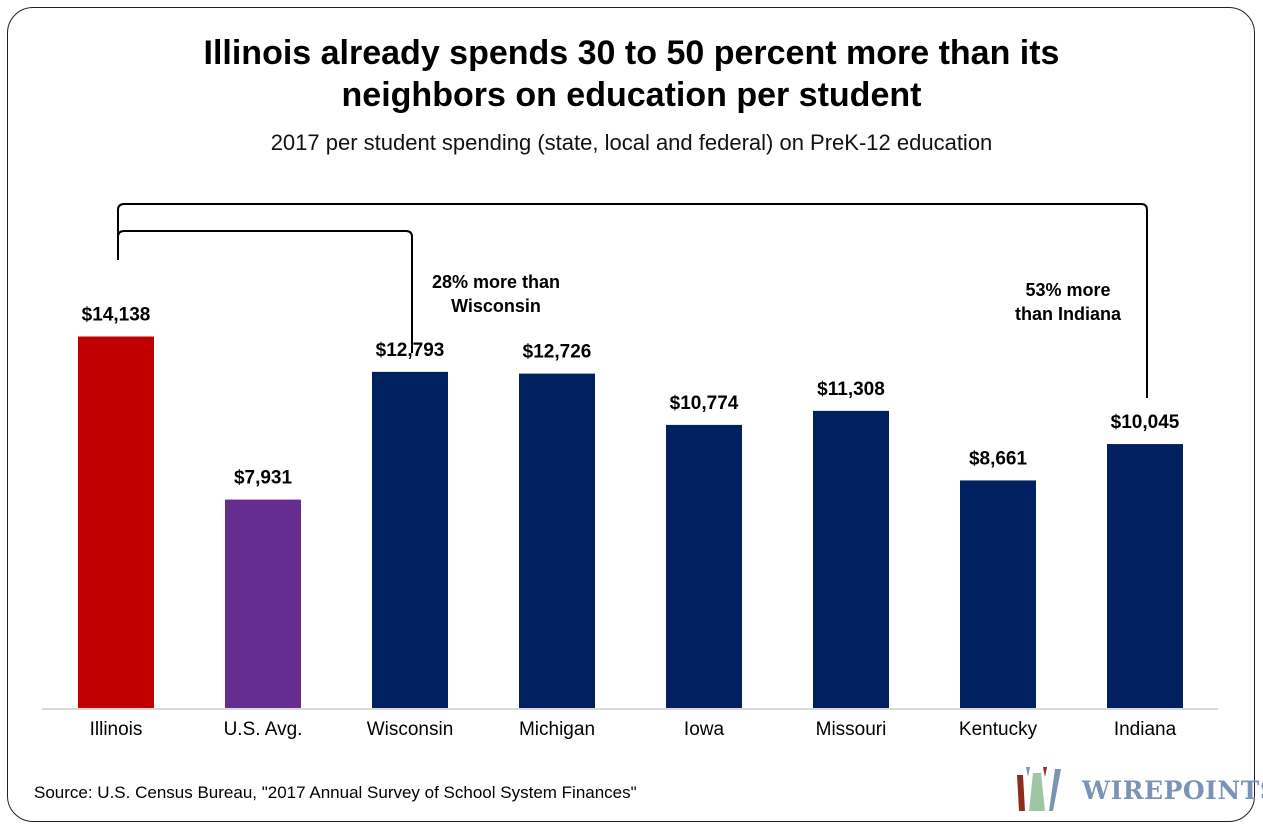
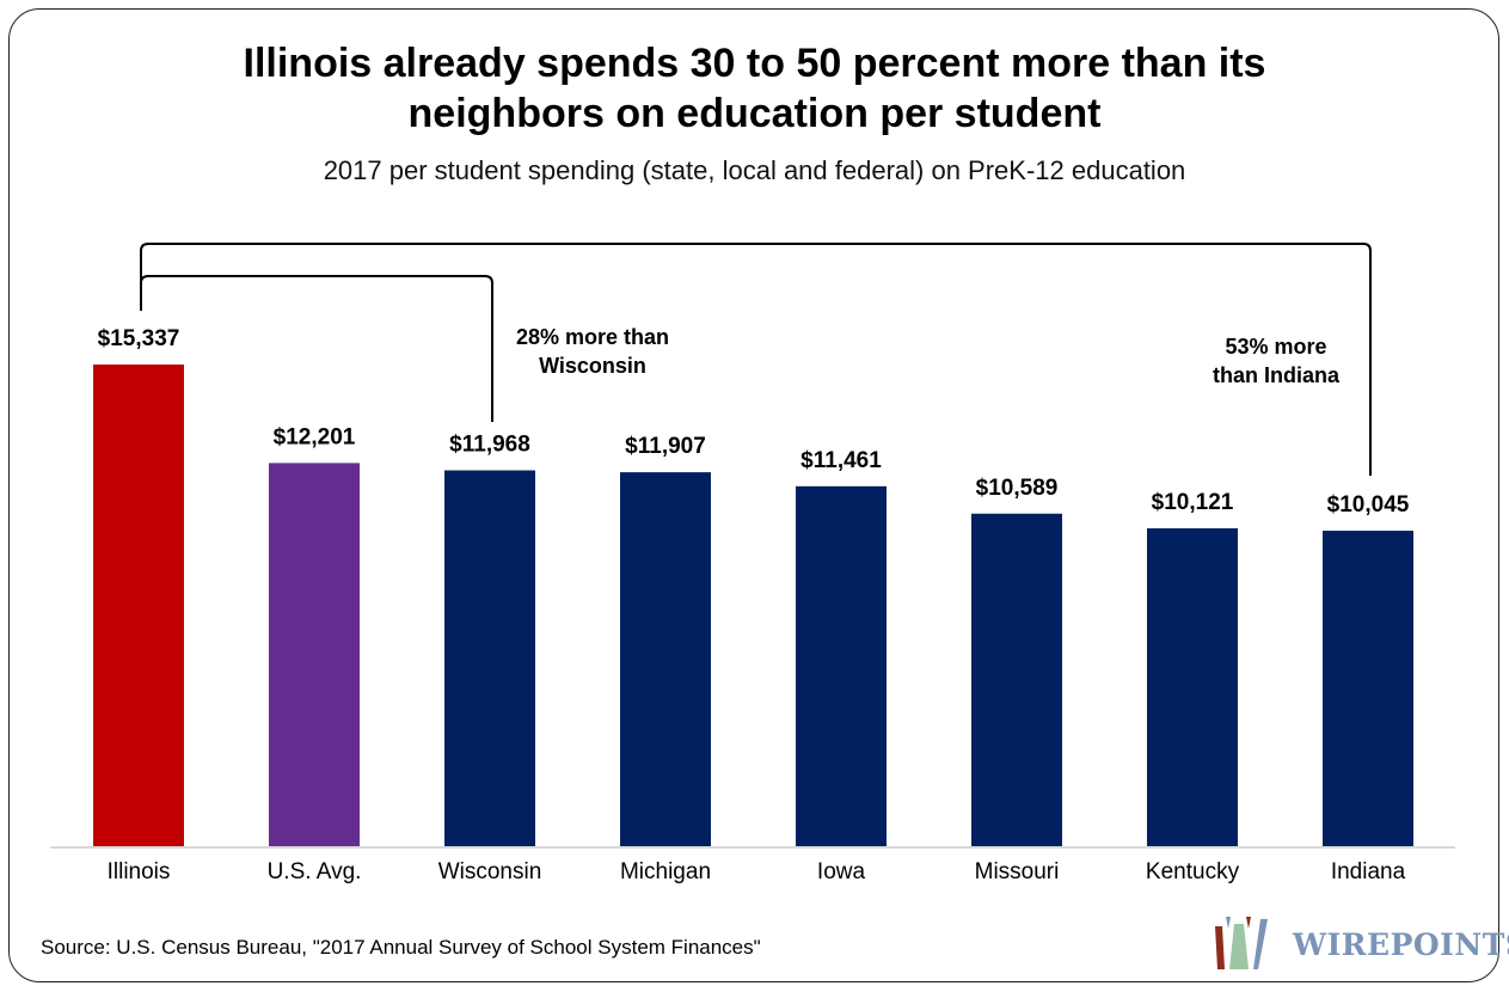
Illinois: $14,138 -> $15,337
U.S. Avg.: $7,931 -> $12,201
Wisconsin: $12,793 -> $11,968
Michigan: $12,726 -> $11,907
Iowa: $10,774 -> $11,461
Missouri: $11,308 -> $10,589
Kentucky: $8,661 -> $10,121
